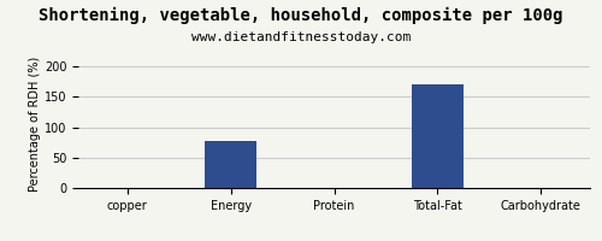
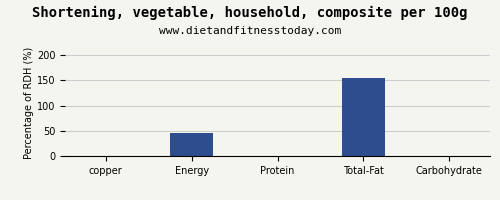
Energy: 78 -> 45
Total-Fat: 170 -> 155
